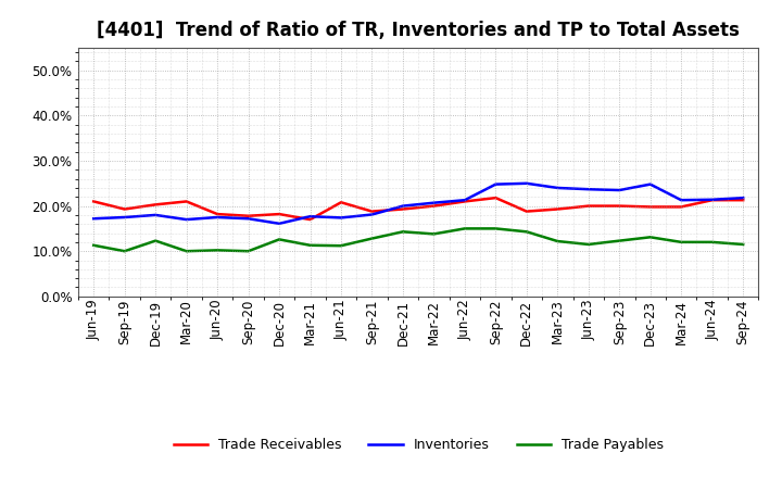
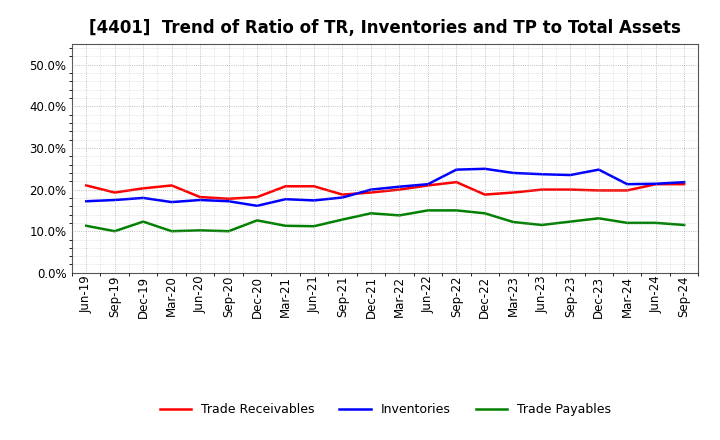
Trade Receivables/Mar-21: 17.0% -> 20.8%
